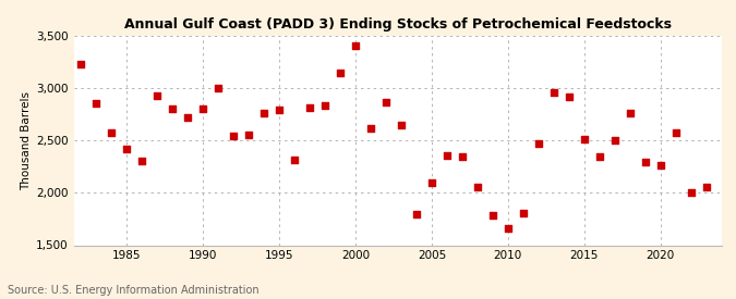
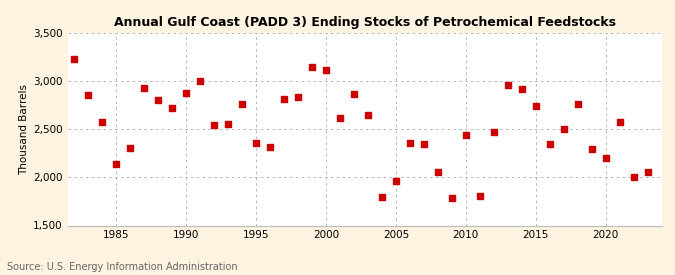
1985: 2,420 -> 2,140
1990: 2,800 -> 2,880
1995: 2,790 -> 2,360
2000: 3,410 -> 3,120
2005: 2,100 -> 1,960
2010: 1,660 -> 2,440
2015: 2,510 -> 2,740
2020: 2,260 -> 2,200
